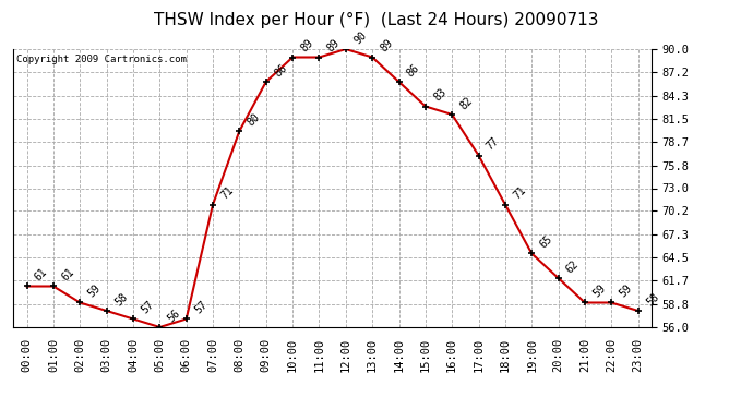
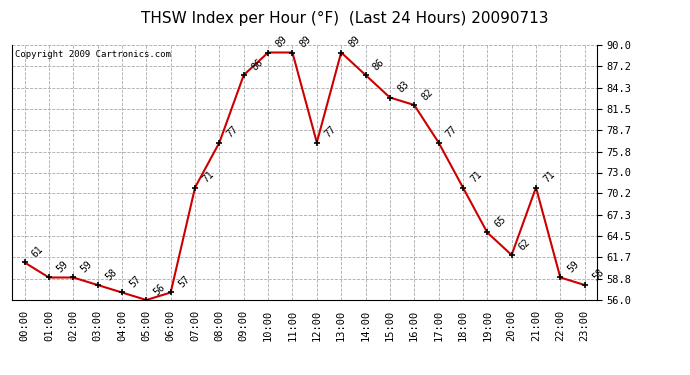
01:00: 61 -> 59
08:00: 80 -> 77
12:00: 90 -> 77
21:00: 59 -> 71
